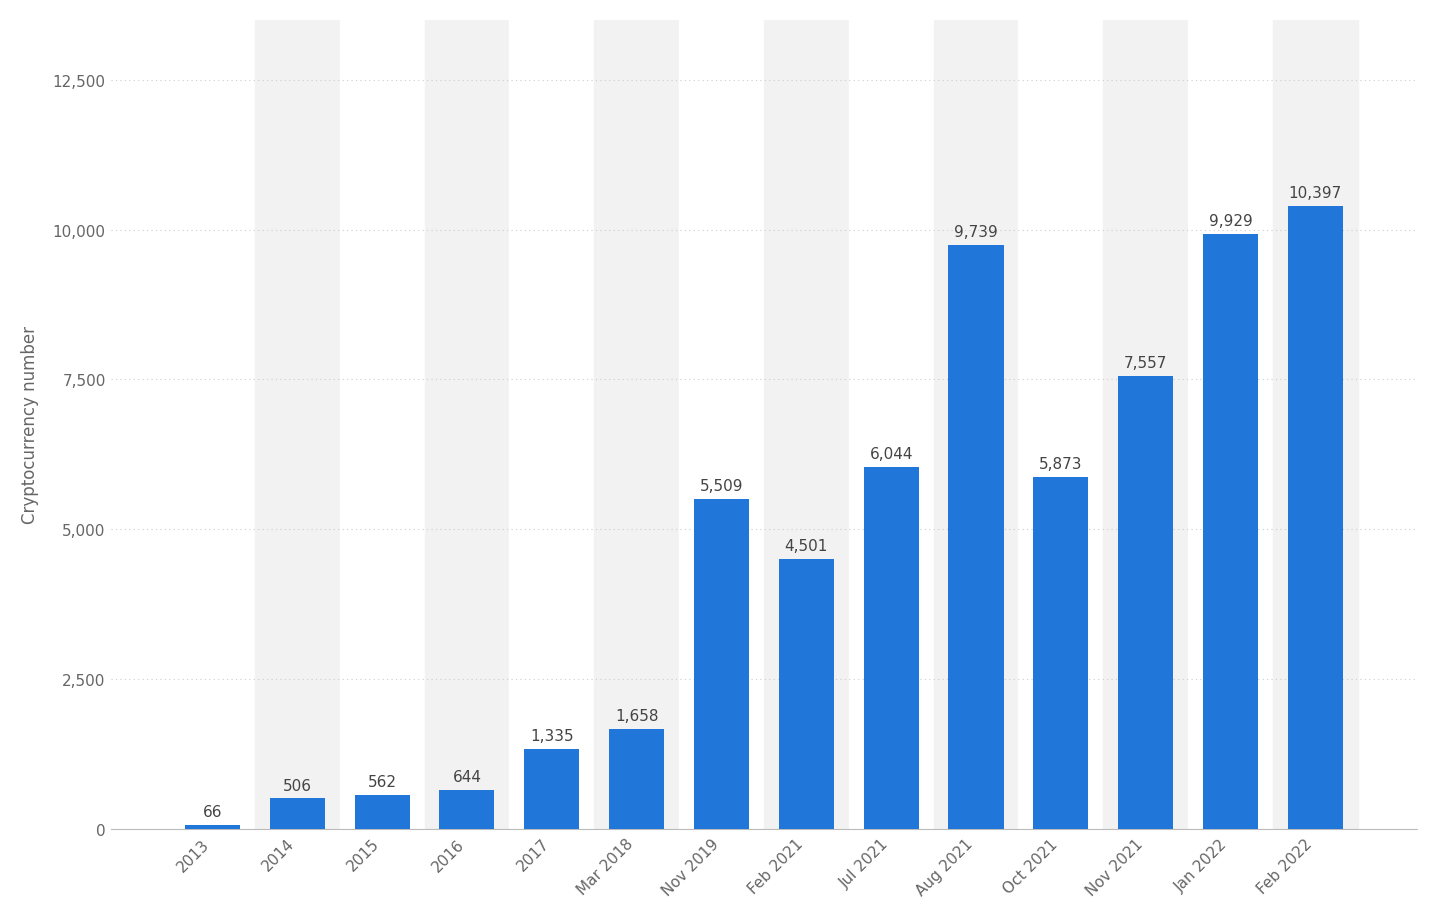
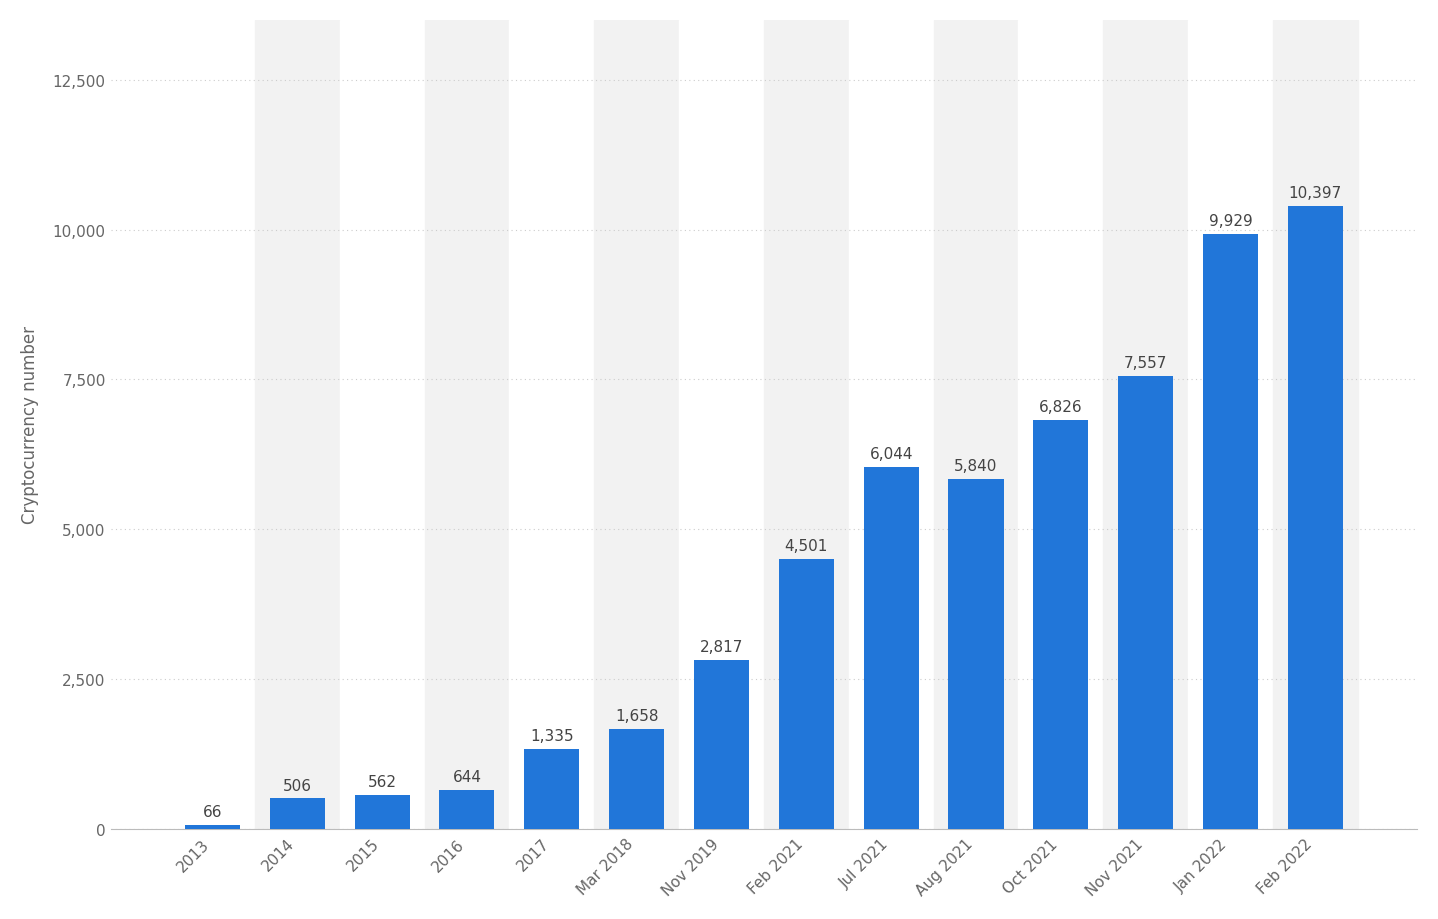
Nov 2019: 5,509 -> 2,817
Aug 2021: 9,739 -> 5,840
Oct 2021: 5,873 -> 6,826
